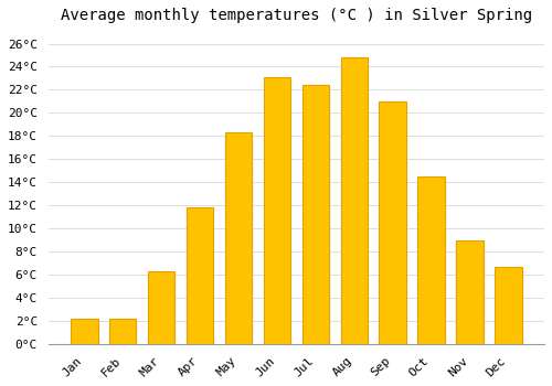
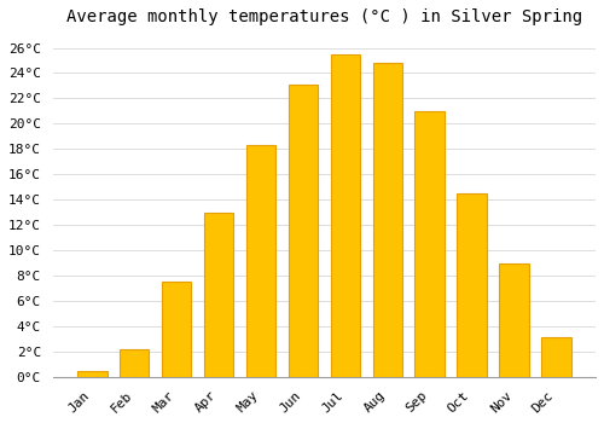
Jan: 2.2°C -> 0.5°C
Mar: 6.3°C -> 7.5°C
Apr: 11.8°C -> 13.0°C
Jul: 22.4°C -> 25.5°C
Dec: 6.7°C -> 3.1°C
